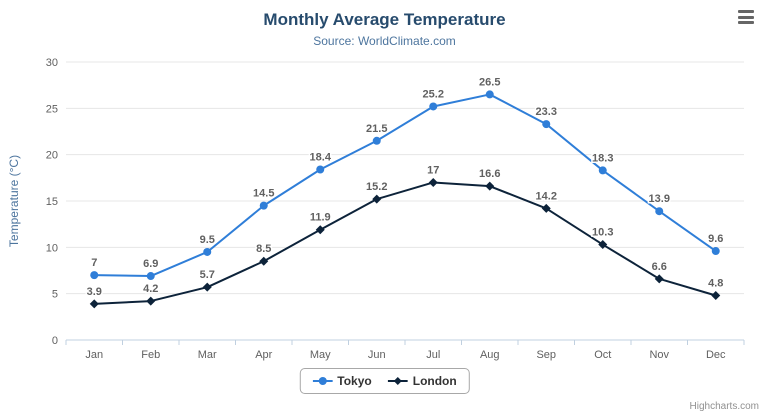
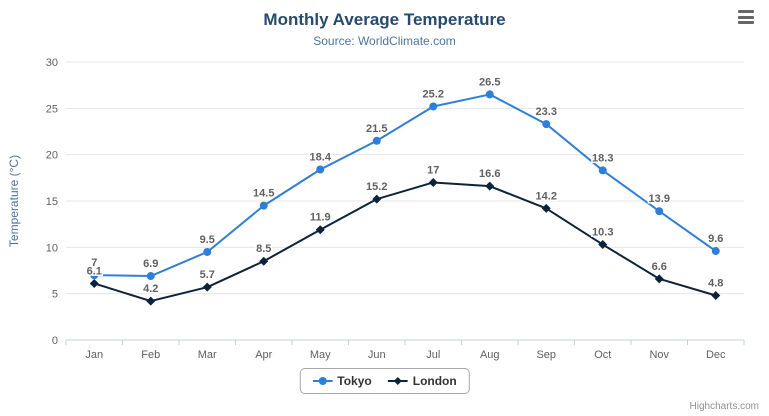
London/Jan: 3.9 -> 6.1
